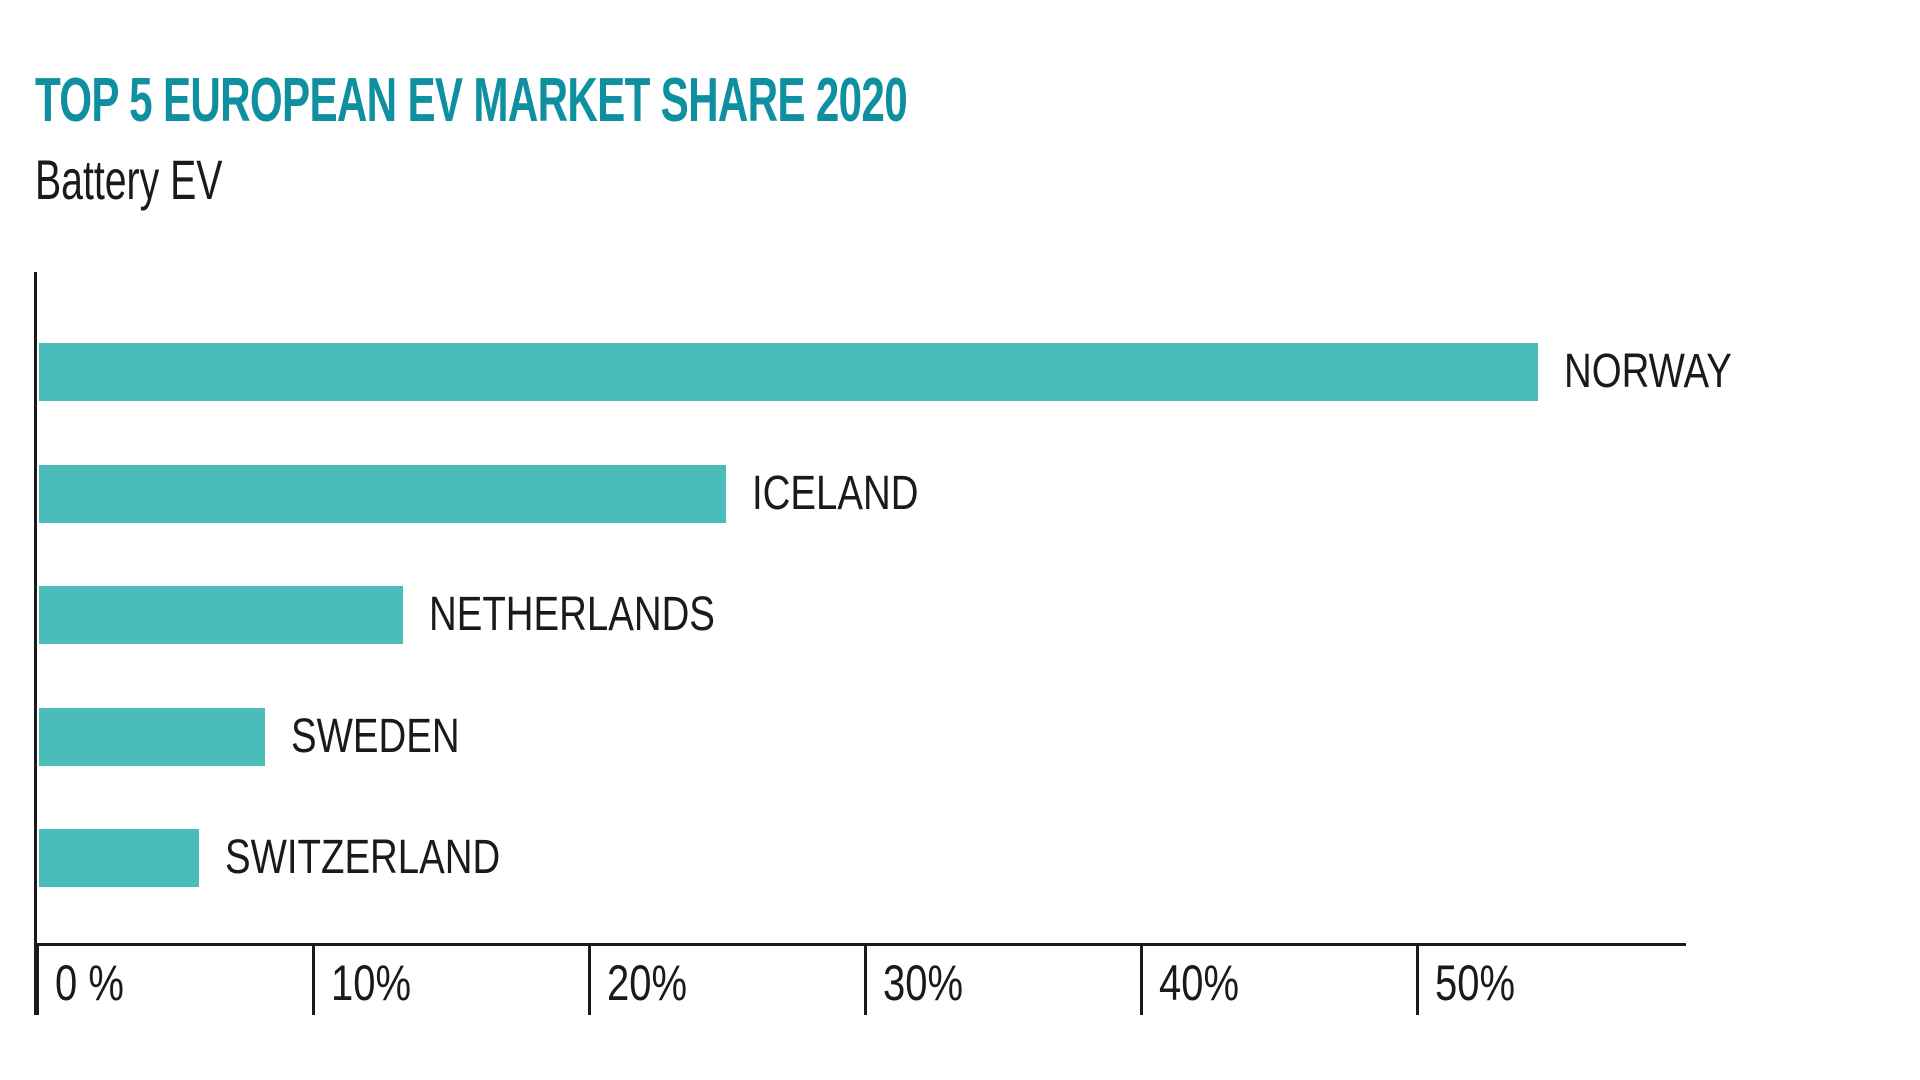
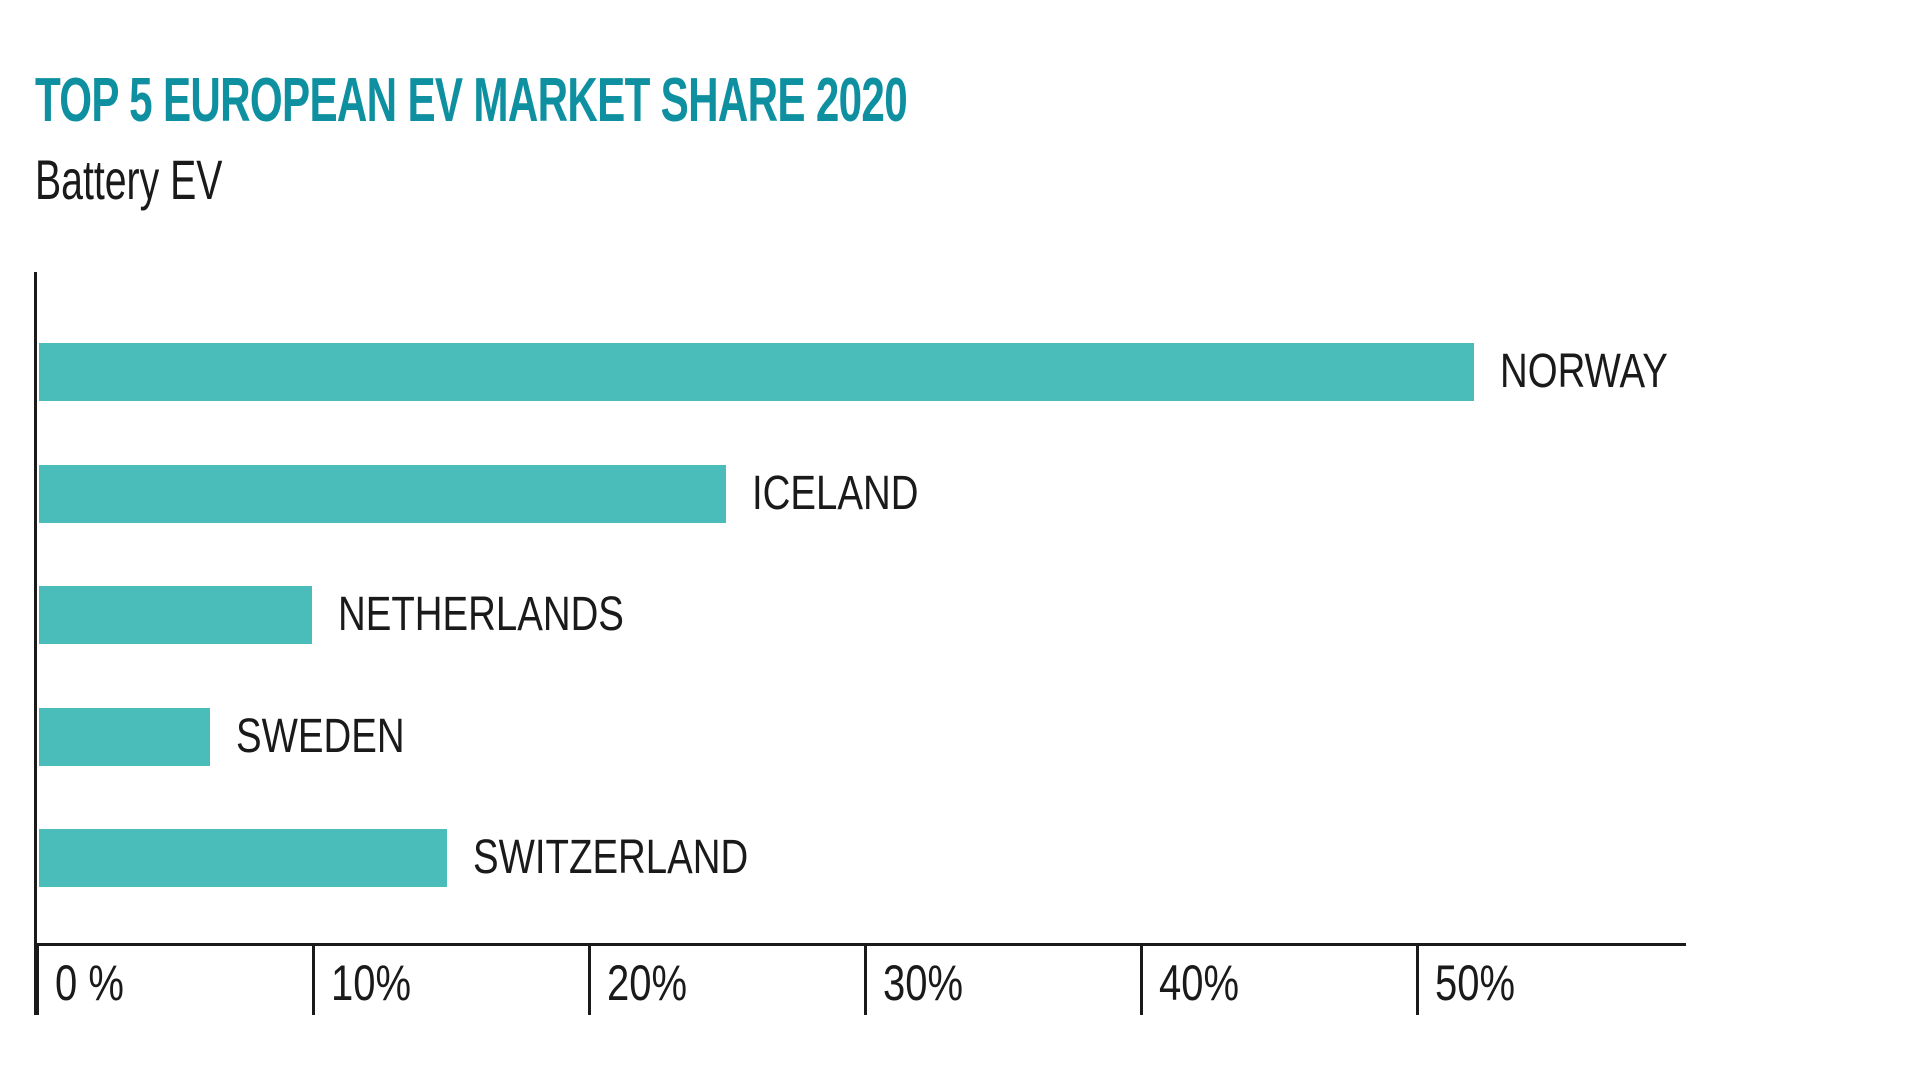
NORWAY: 54.3% -> 52.0%
NETHERLANDS: 13.2% -> 9.9%
SWEDEN: 8.2% -> 6.2%
SWITZERLAND: 5.8% -> 14.8%
